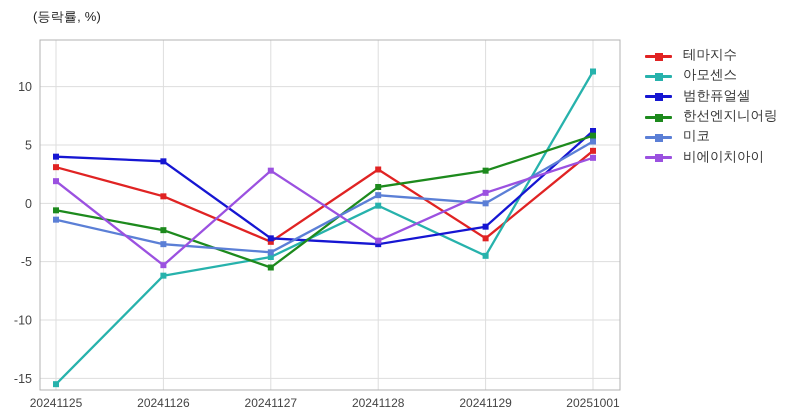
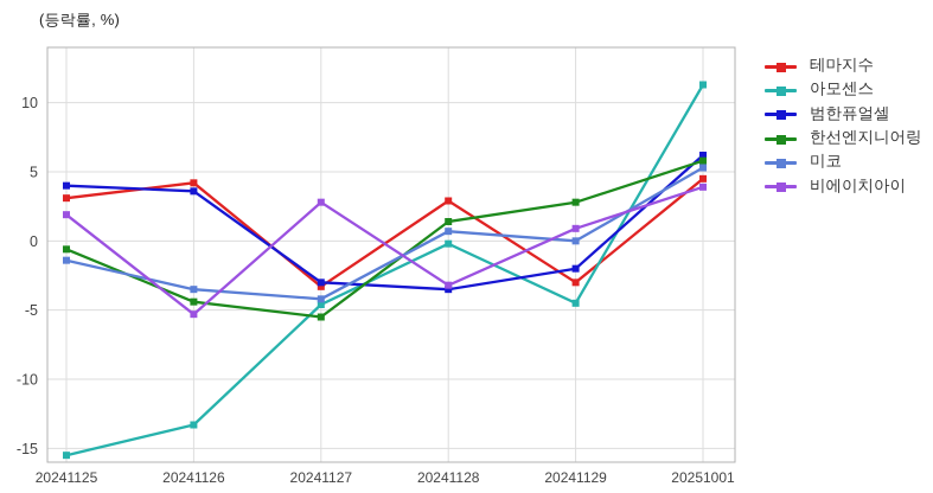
테마지수/20241126: 0.6 -> 4.2
아모센스/20241126: -6.2 -> -13.3
한선엔지니어링/20241126: -2.3 -> -4.4
